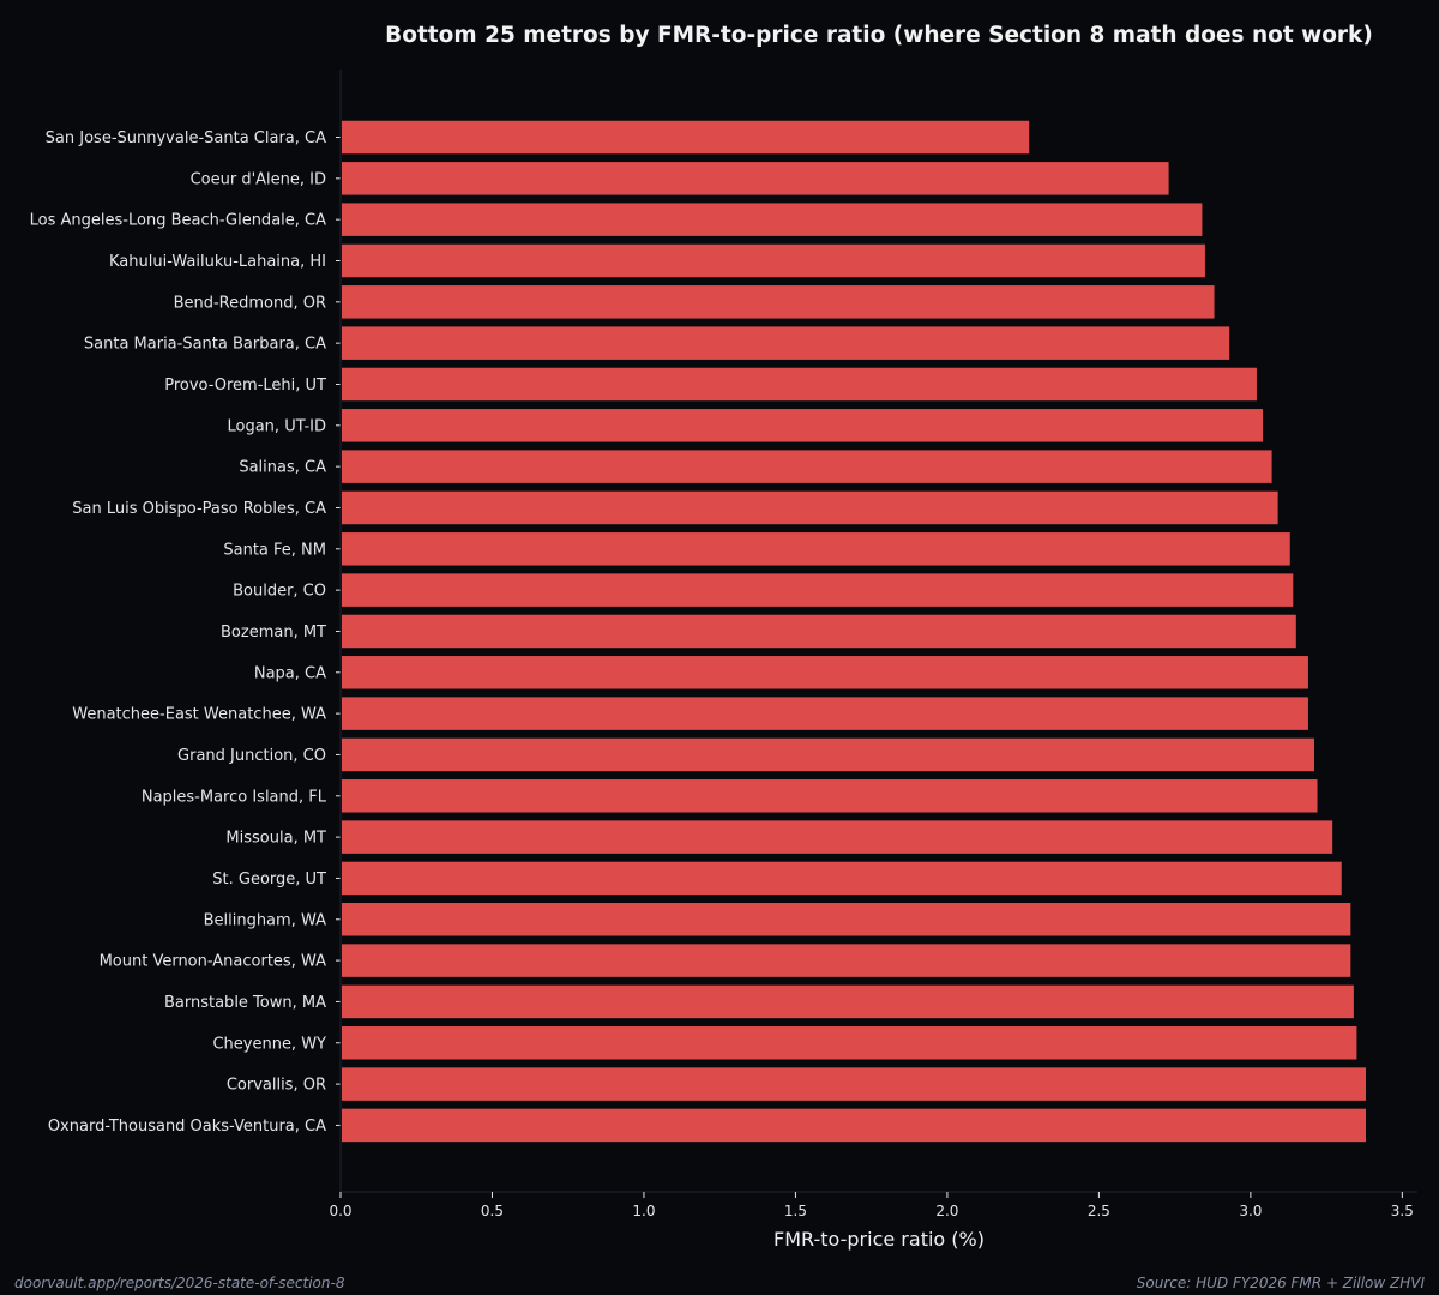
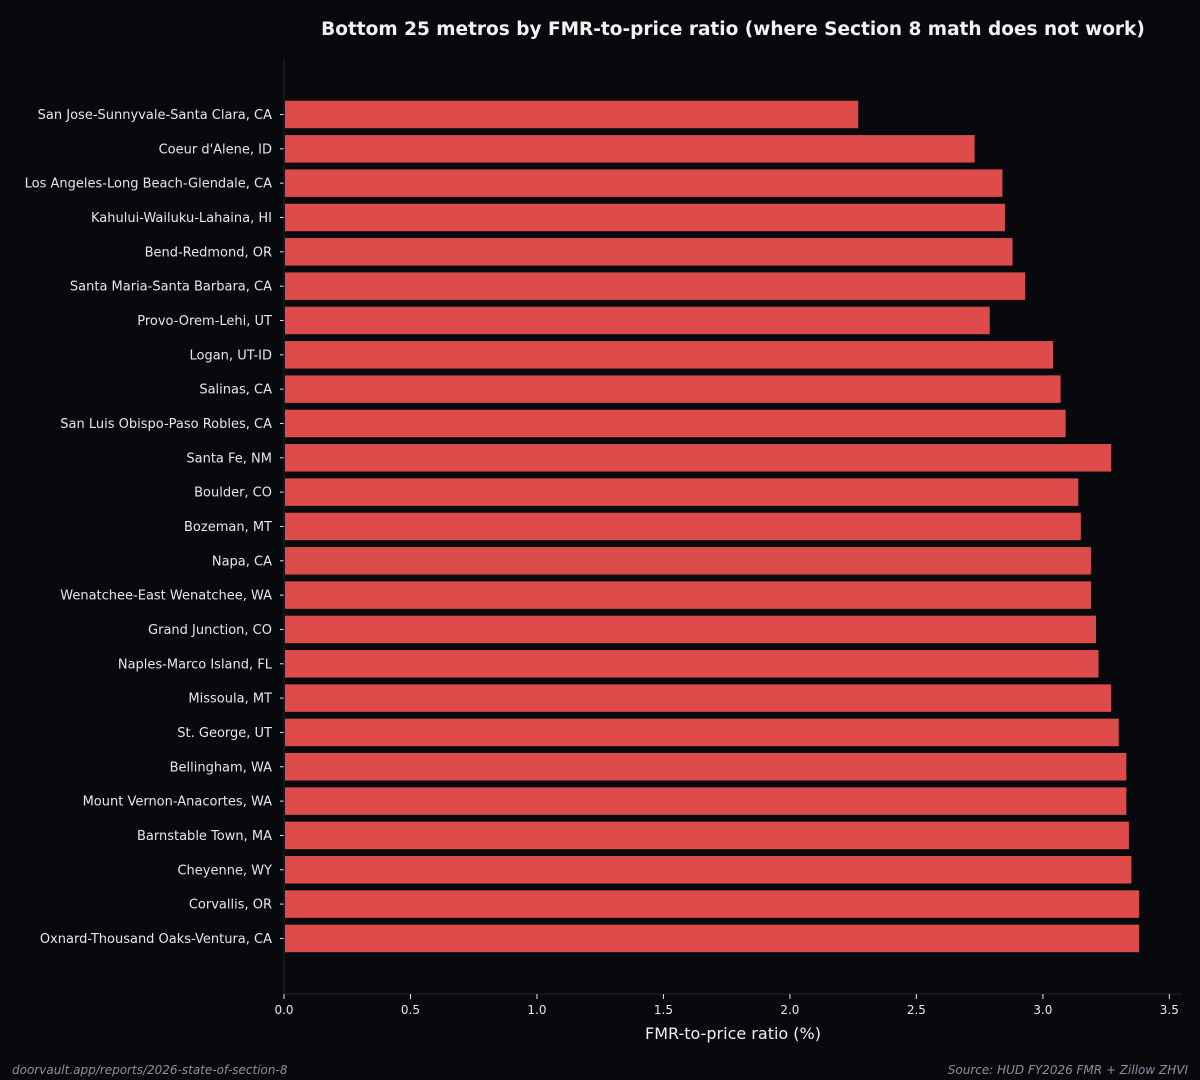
Provo-Orem-Lehi, UT: 3.02 -> 2.79
Santa Fe, NM: 3.13 -> 3.27
